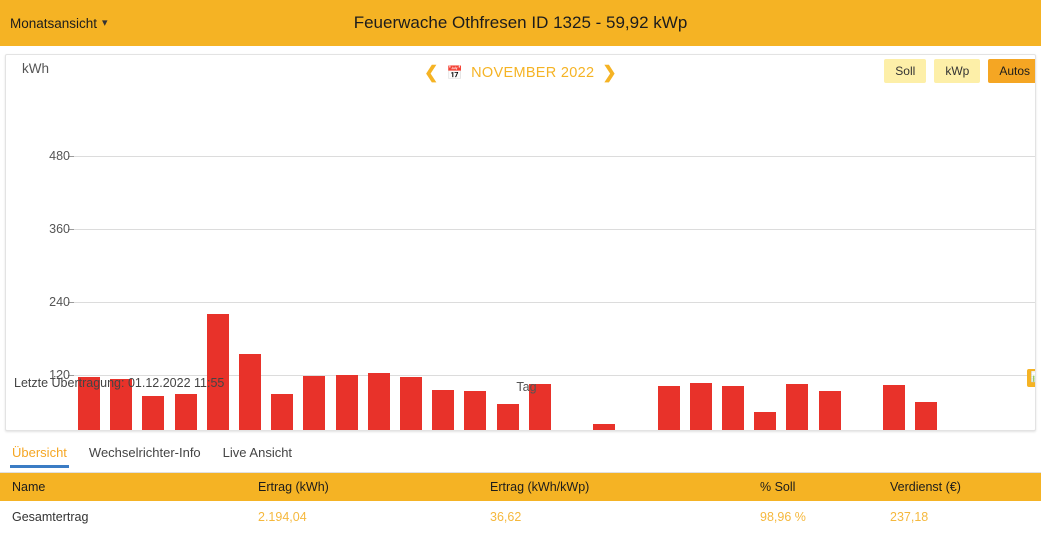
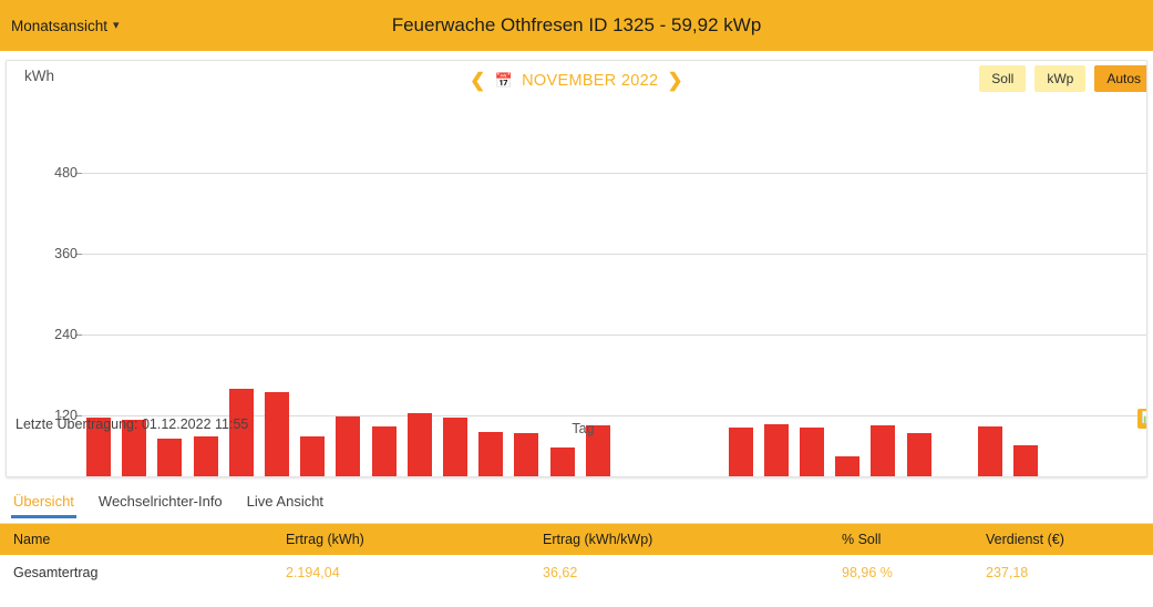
5: 220 -> 160
9: 120 -> 100
17: 40 -> 20
